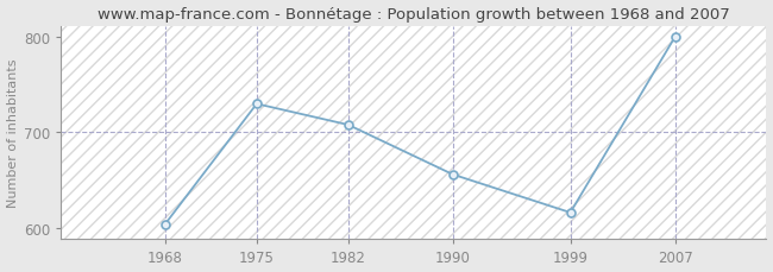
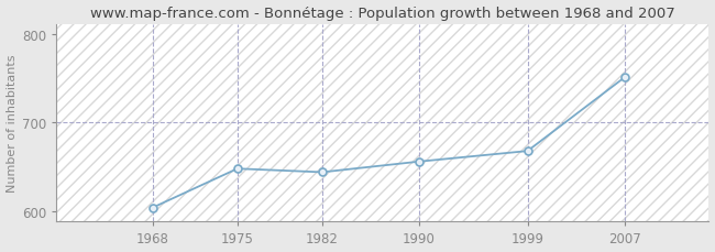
1975: 730 -> 648
1982: 708 -> 644
1999: 616 -> 668
2007: 800 -> 751
